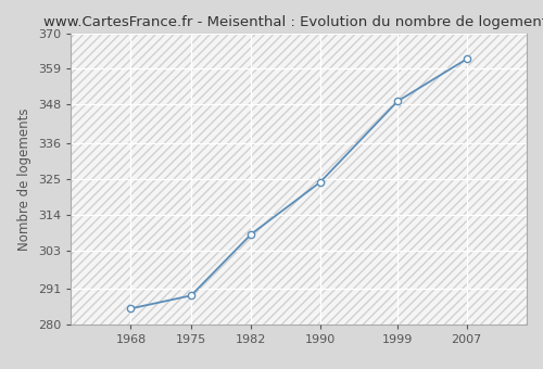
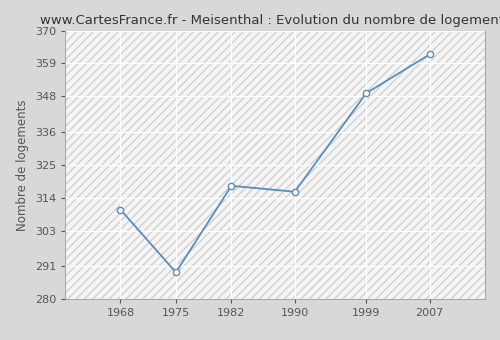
1968: 285 -> 310
1982: 308 -> 318
1990: 324 -> 316
